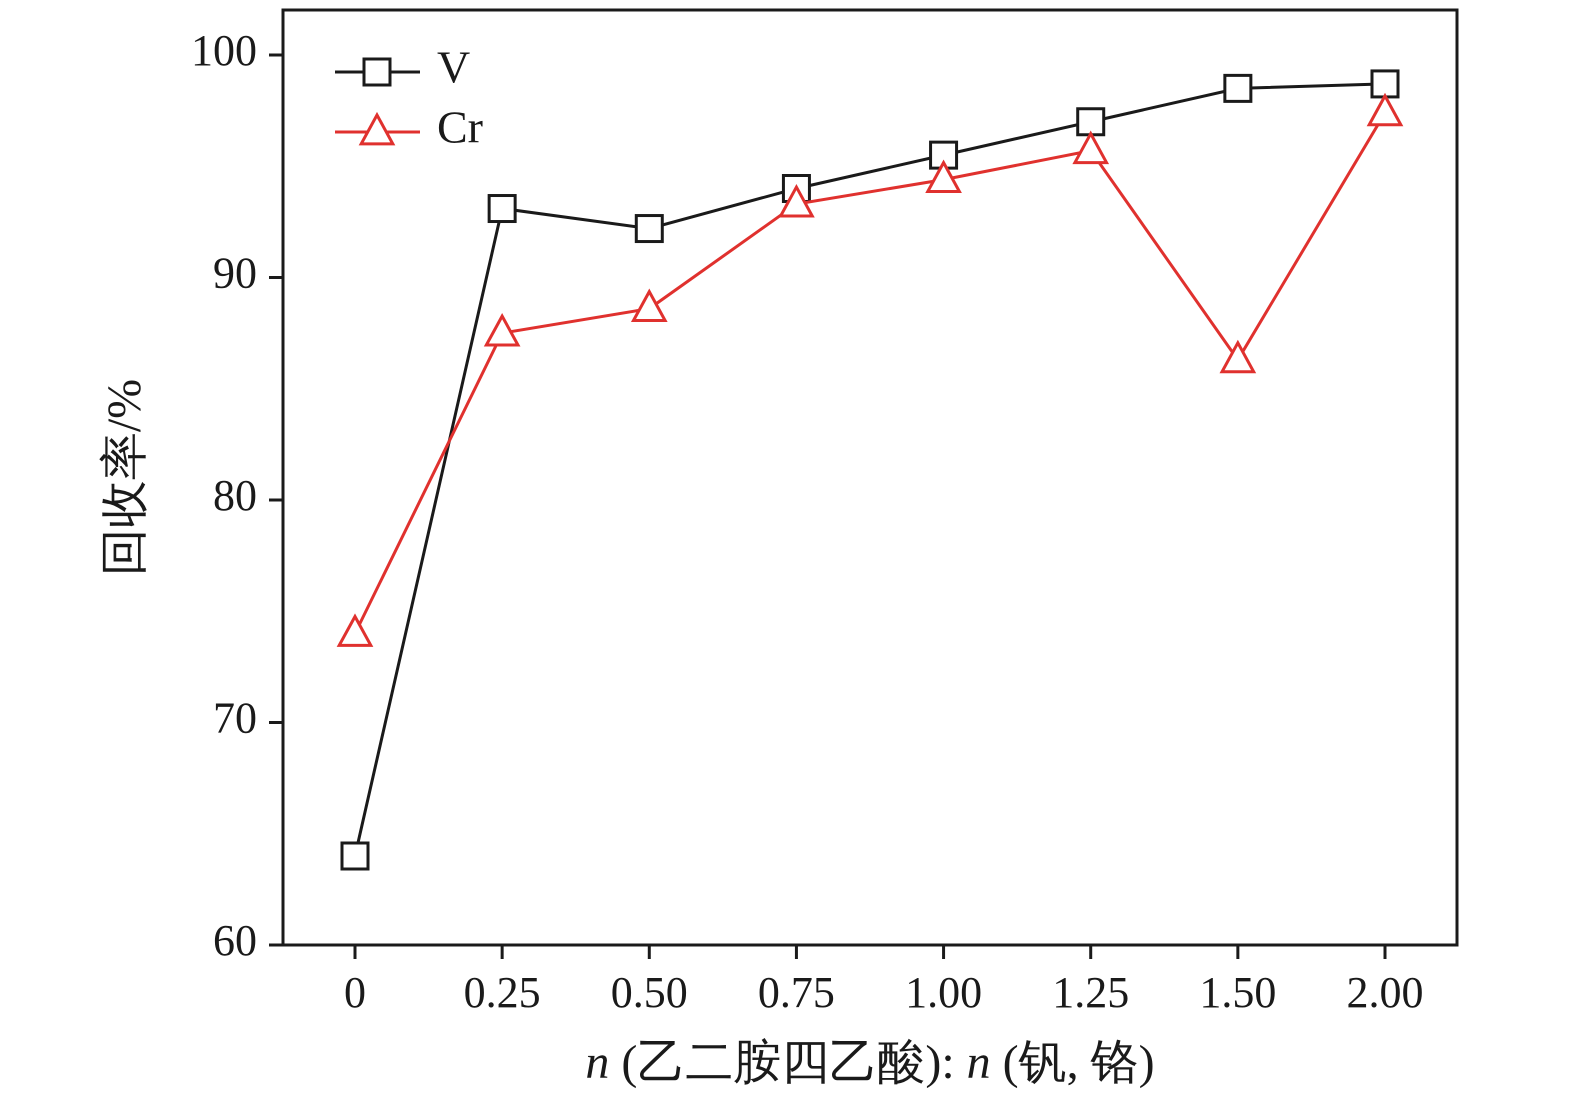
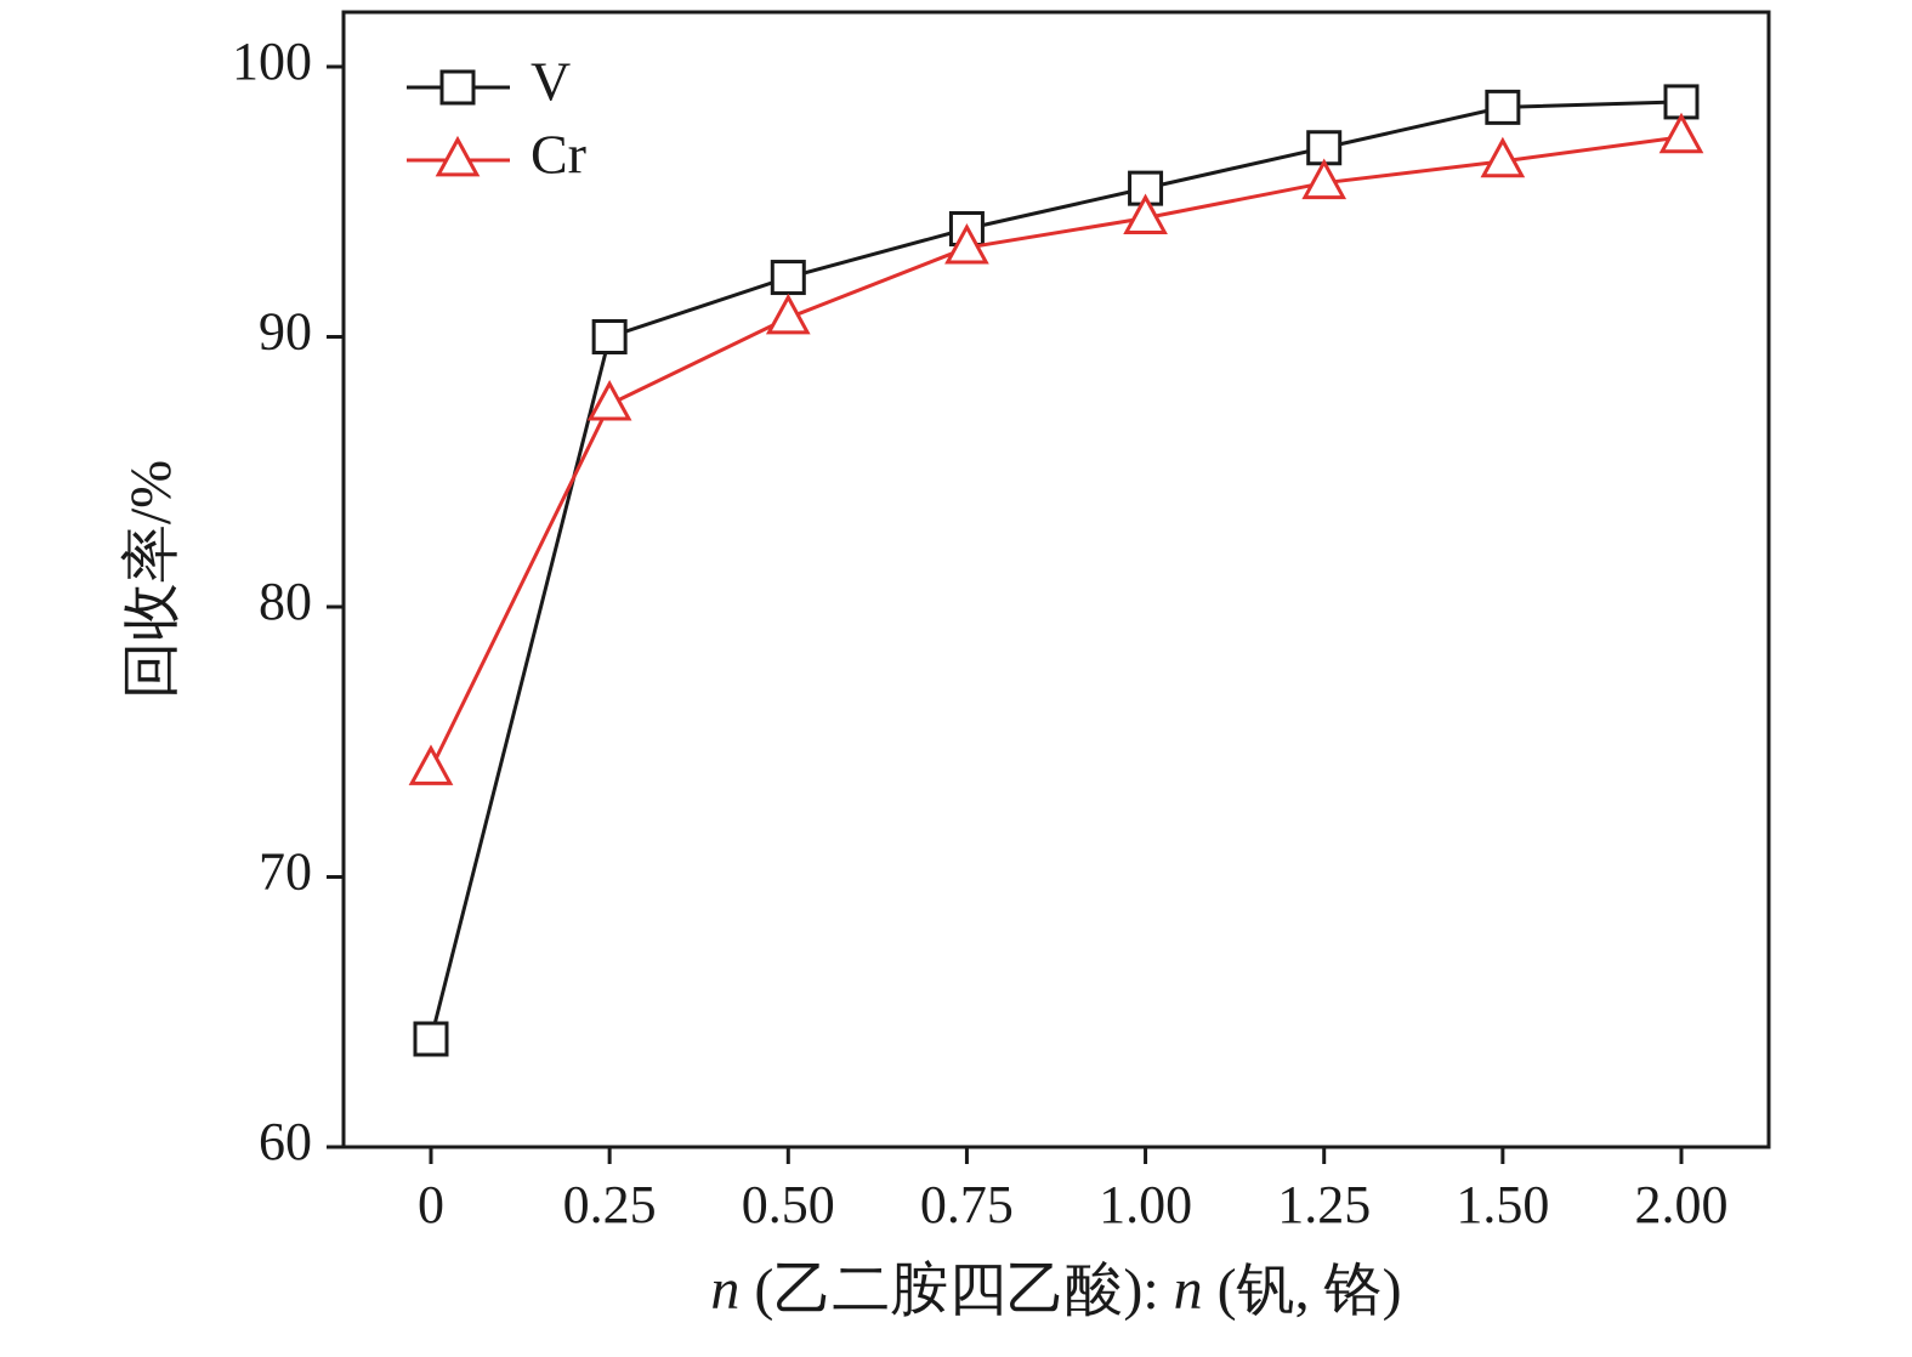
V/0.25: 93.1 -> 90.0
Cr/0.50: 88.6 -> 90.7
Cr/1.50: 86.3 -> 96.5
